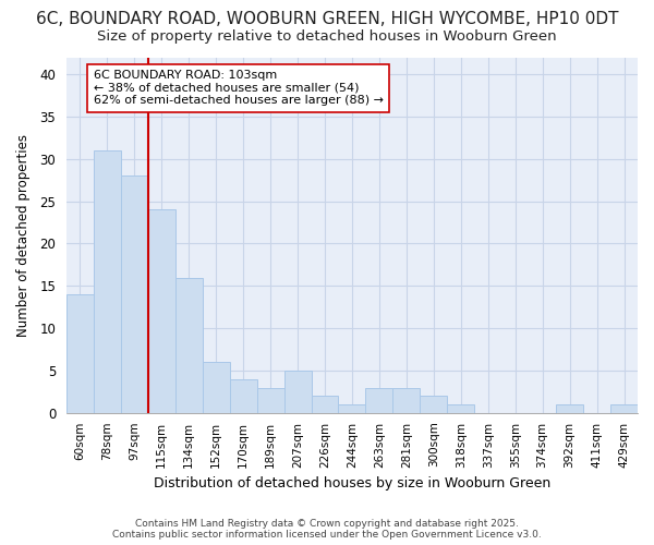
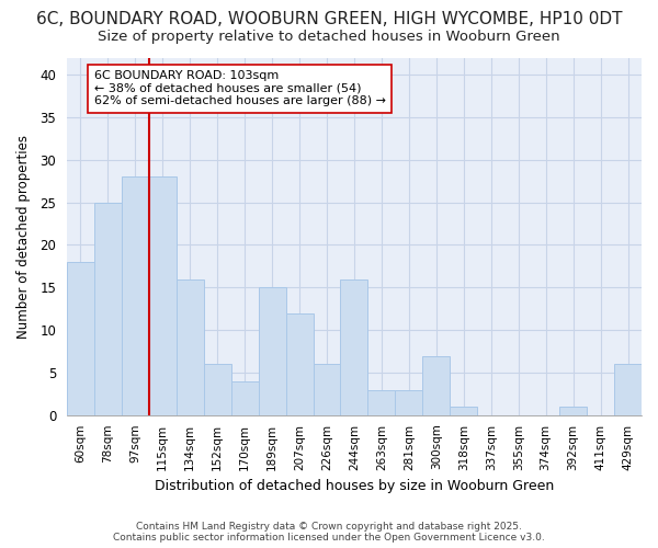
60sqm: 14 -> 18
78sqm: 31 -> 25
115sqm: 24 -> 28
189sqm: 3 -> 15
207sqm: 5 -> 12
226sqm: 2 -> 6
244sqm: 1 -> 16
300sqm: 2 -> 7
429sqm: 1 -> 6
